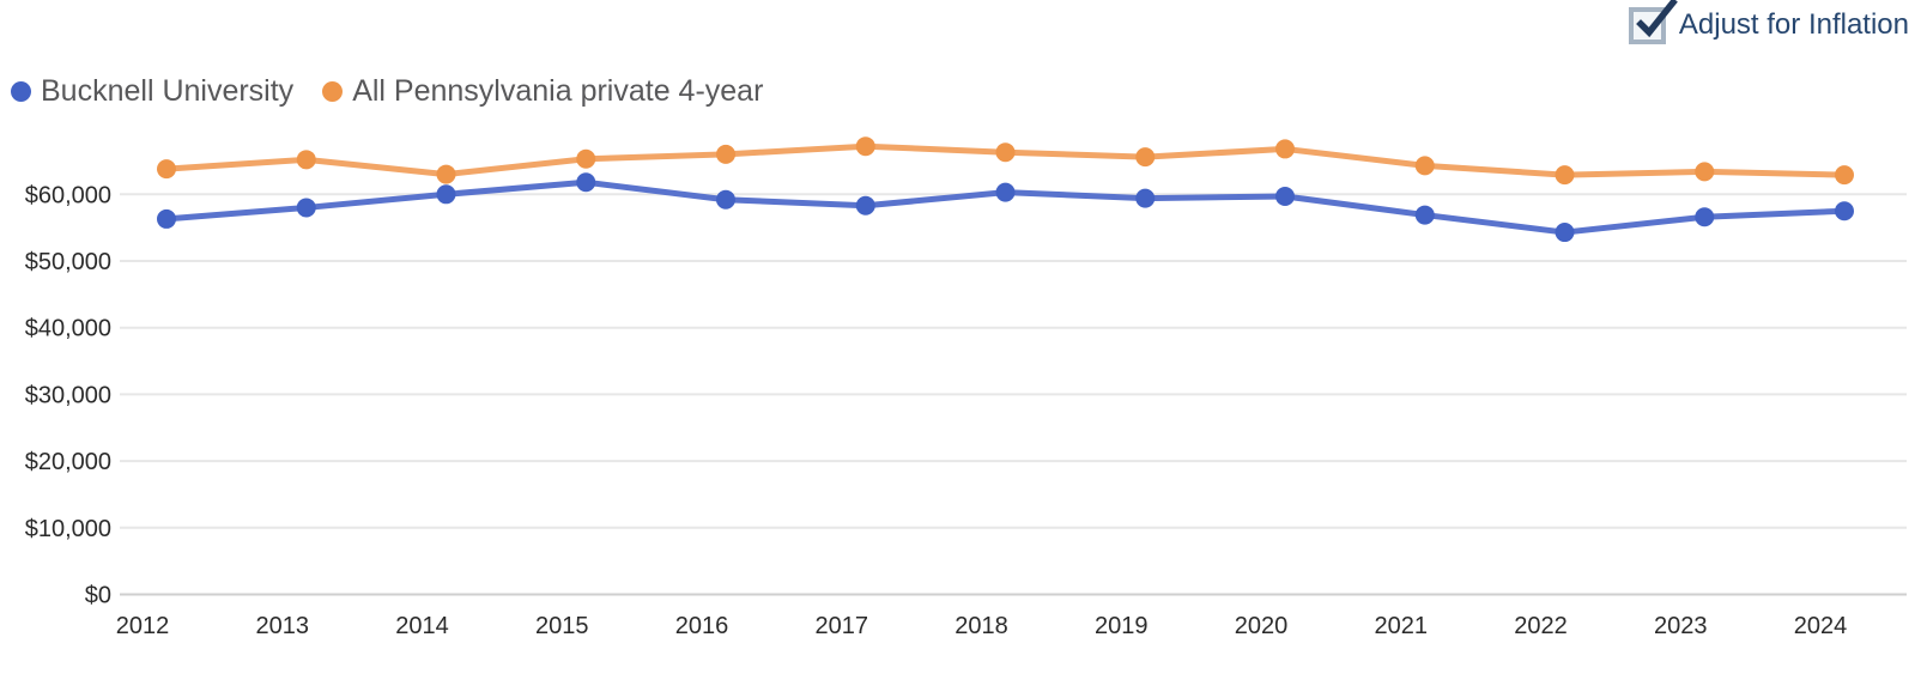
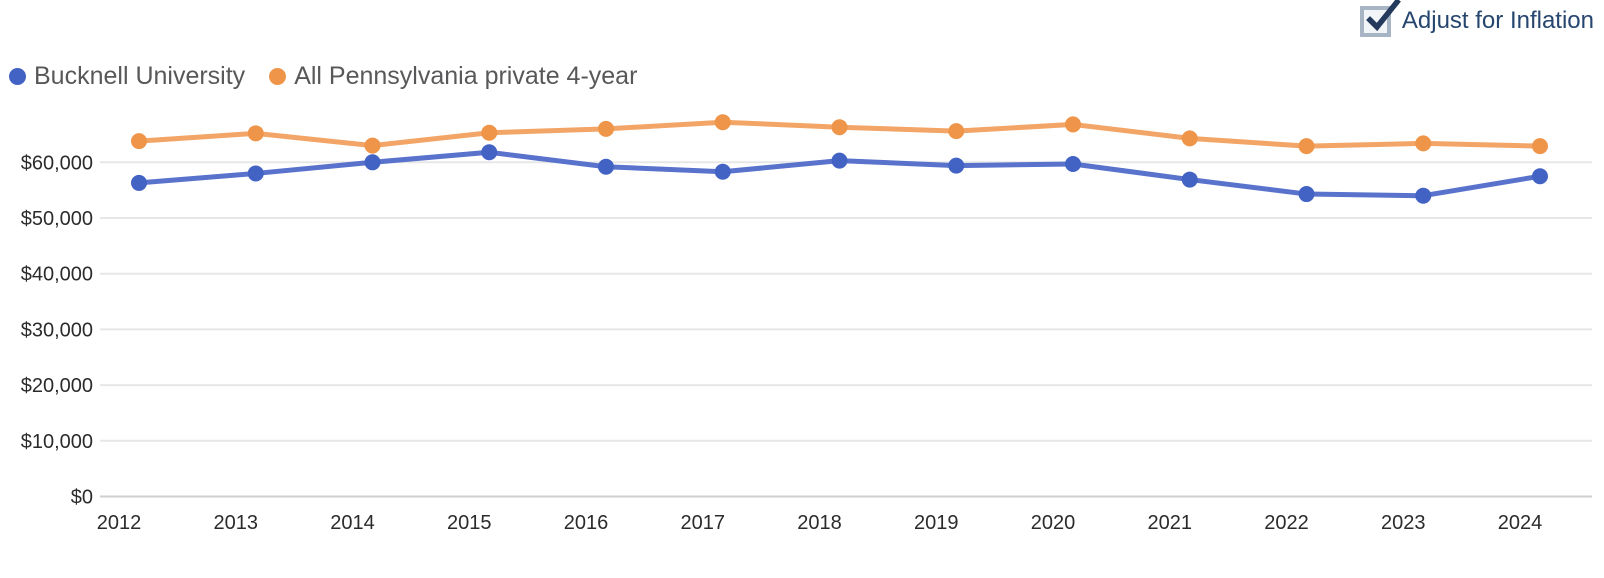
Bucknell University/2023: $57000 -> $54000
